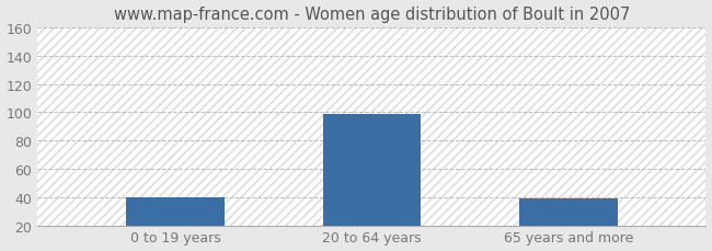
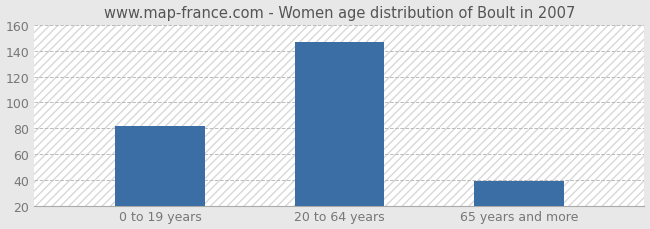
0 to 19 years: 40 -> 82
20 to 64 years: 99 -> 147
